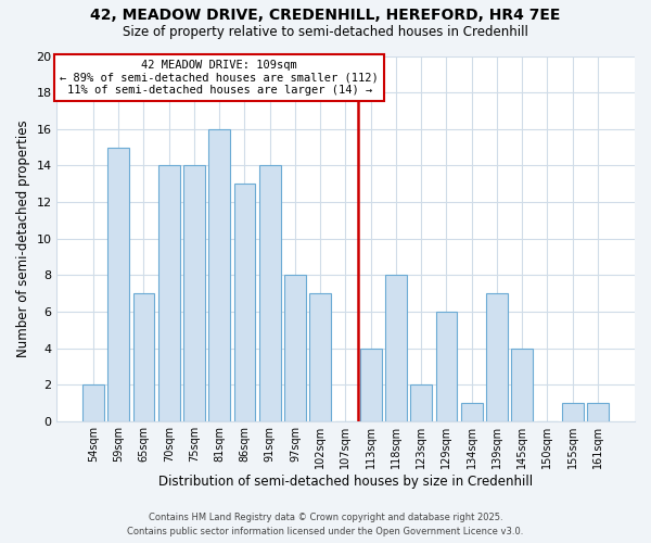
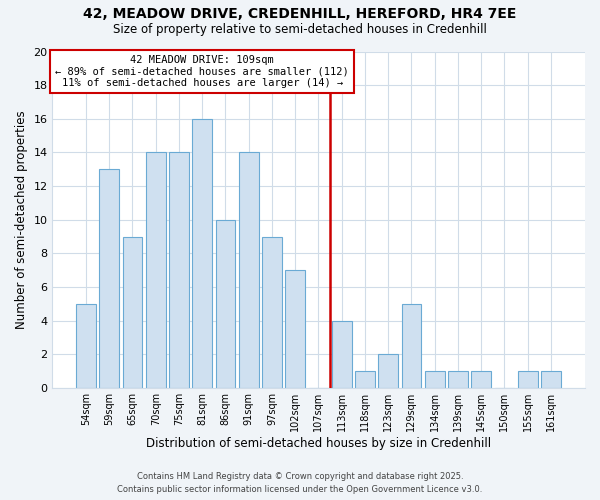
54sqm: 2 -> 5
59sqm: 15 -> 13
65sqm: 7 -> 9
86sqm: 13 -> 10
97sqm: 8 -> 9
118sqm: 8 -> 1
129sqm: 6 -> 5
139sqm: 7 -> 1
145sqm: 4 -> 1
